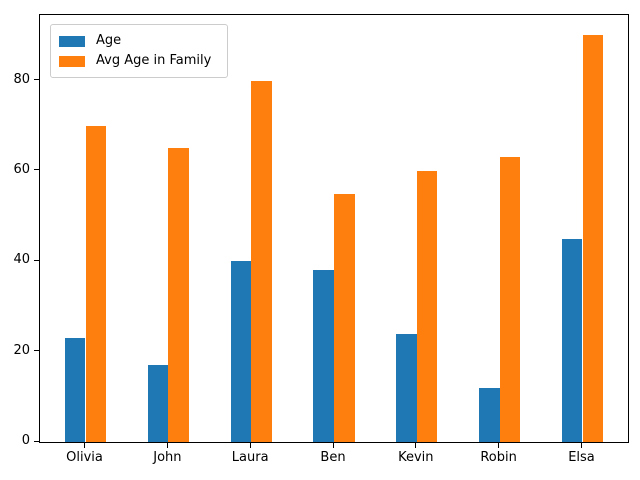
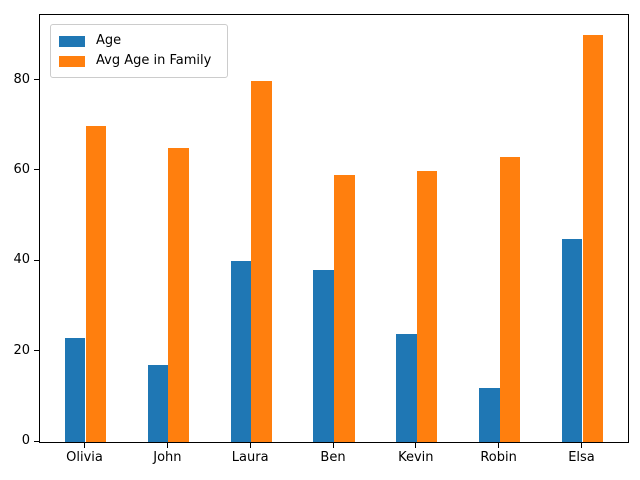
Avg Age in Family/Ben: 55 -> 59
